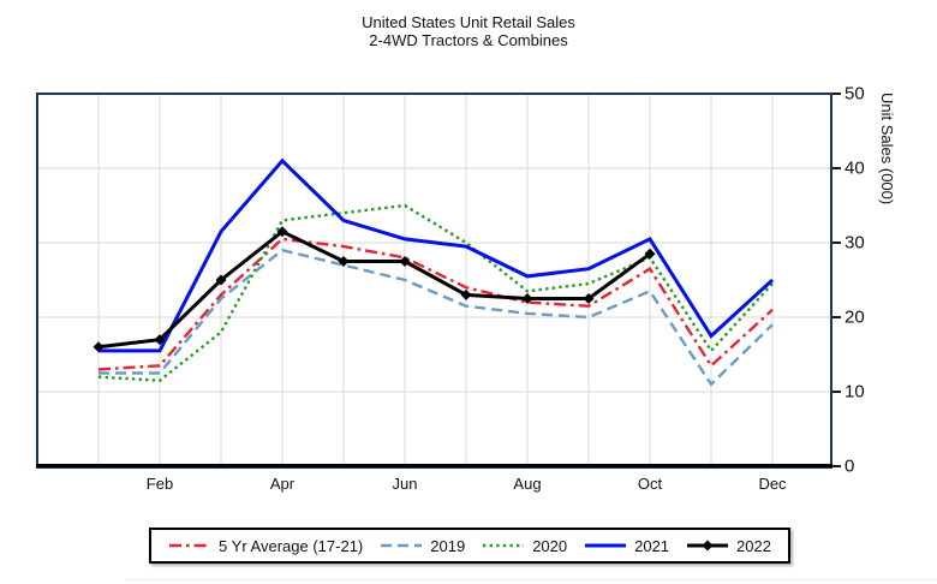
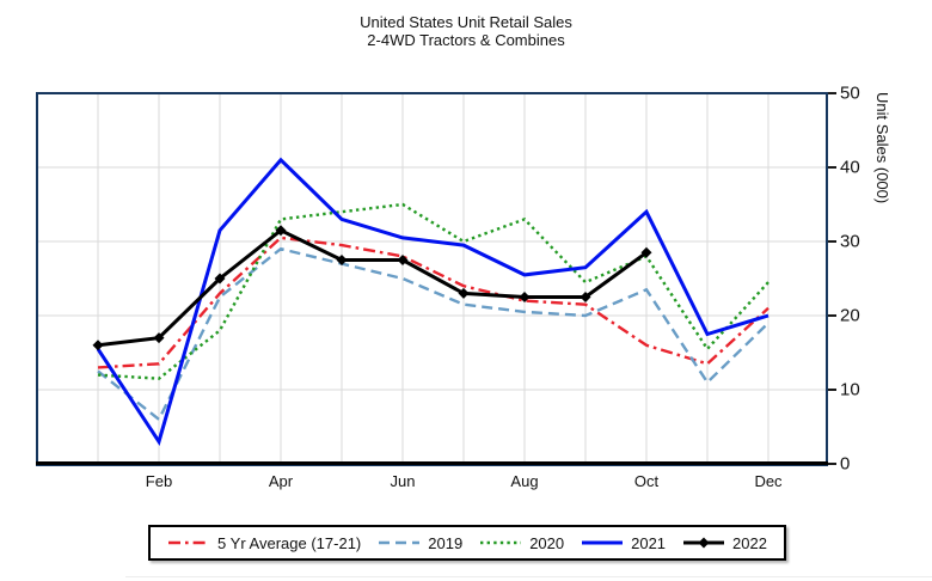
2019/Feb: 12 -> 6
2021/Feb: 16 -> 3
2020/Aug: 24 -> 33
5 Yr Average (17-21)/Oct: 26 -> 16
2021/Oct: 30 -> 34
2021/Dec: 25 -> 20
